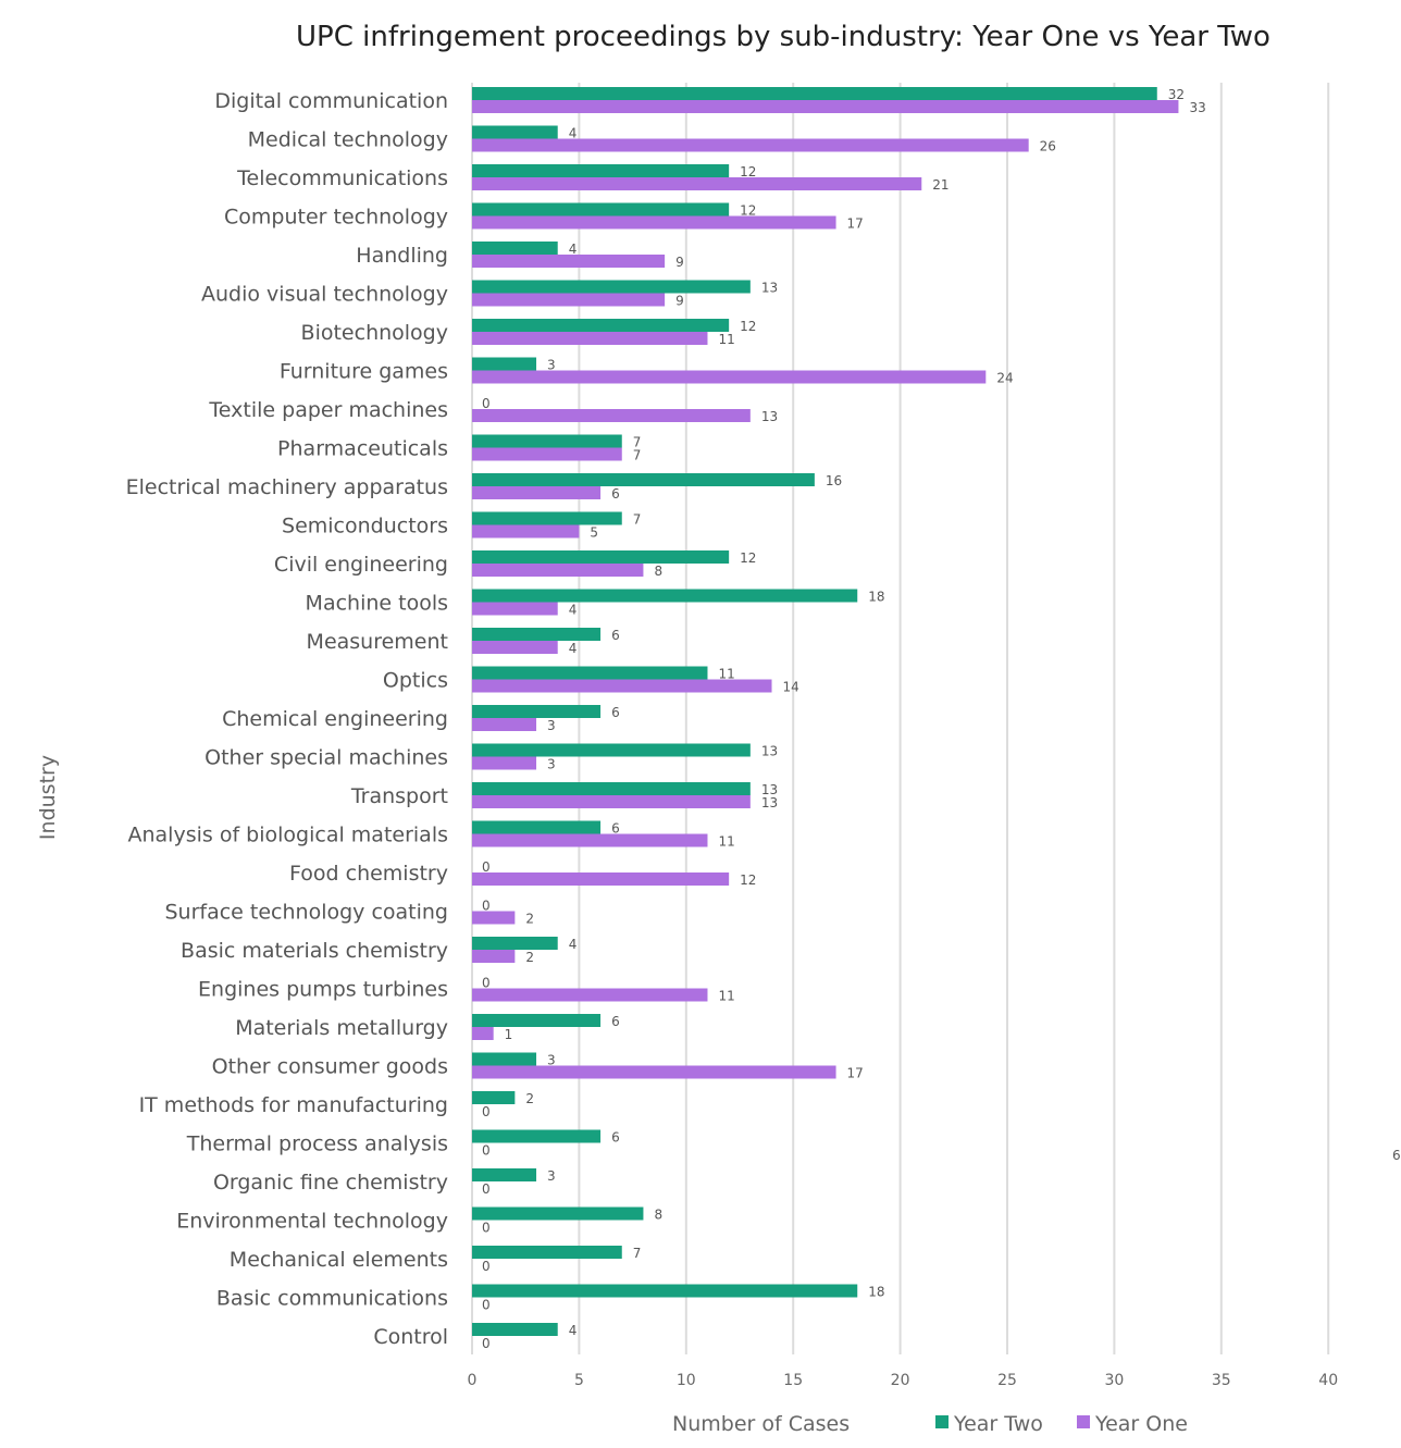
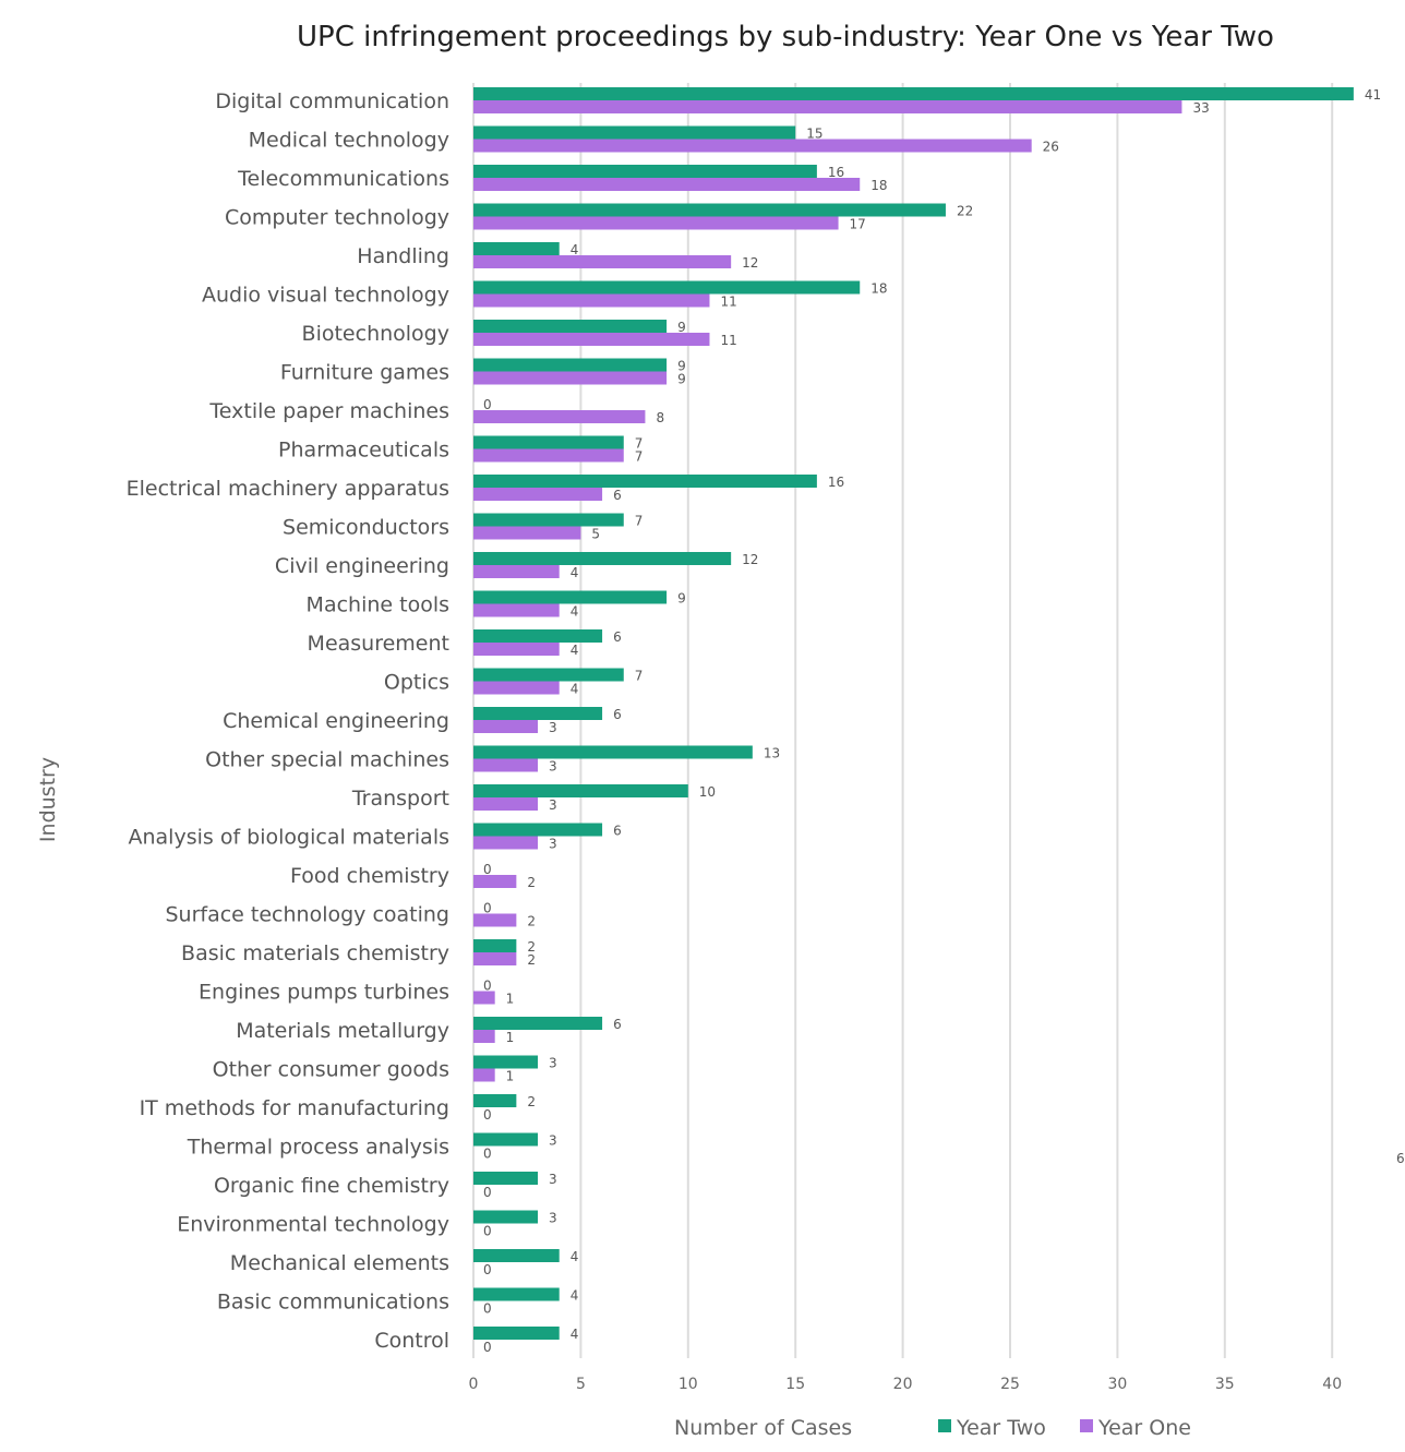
Year Two/Digital communication: 32 -> 41
Year Two/Medical technology: 4 -> 15
Year Two/Telecommunications: 12 -> 16
Year One/Telecommunications: 21 -> 18
Year Two/Computer technology: 12 -> 22
Year One/Handling: 9 -> 12
Year Two/Audio visual technology: 13 -> 18
Year One/Audio visual technology: 9 -> 11
Year Two/Biotechnology: 12 -> 9
Year Two/Furniture games: 3 -> 9
Year One/Furniture games: 24 -> 9
Year One/Textile paper machines: 13 -> 8
Year One/Civil engineering: 8 -> 4
Year Two/Machine tools: 18 -> 9
Year Two/Optics: 11 -> 7
Year One/Optics: 14 -> 4
Year Two/Transport: 13 -> 10
Year One/Transport: 13 -> 3
Year One/Analysis of biological materials: 11 -> 3
Year One/Food chemistry: 12 -> 2
Year Two/Basic materials chemistry: 4 -> 2
Year One/Engines pumps turbines: 11 -> 1
Year One/Other consumer goods: 17 -> 1
Year Two/Thermal process analysis: 6 -> 3
Year Two/Environmental technology: 8 -> 3
Year Two/Mechanical elements: 7 -> 4
Year Two/Basic communications: 18 -> 4
